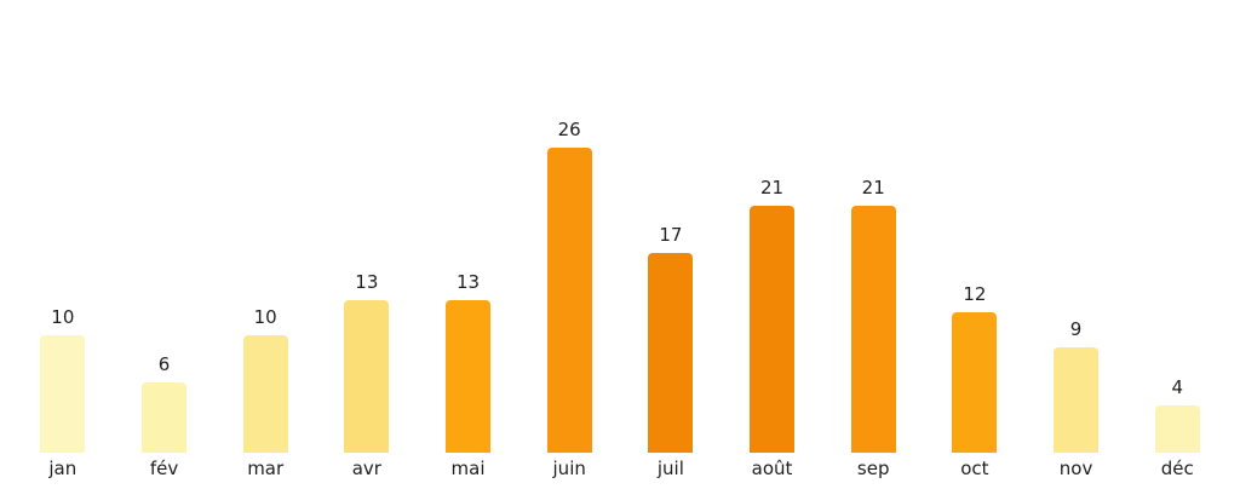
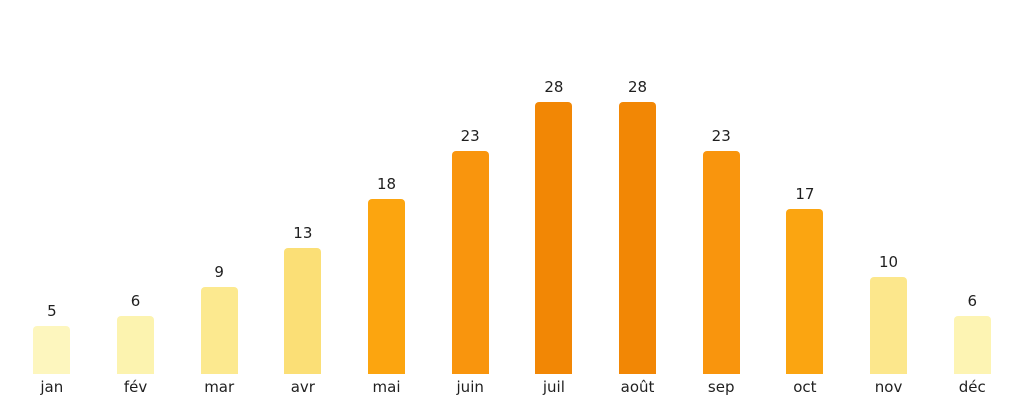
jan: 10 -> 5
mar: 10 -> 9
mai: 13 -> 18
juin: 26 -> 23
juil: 17 -> 28
août: 21 -> 28
sep: 21 -> 23
oct: 12 -> 17
nov: 9 -> 10
déc: 4 -> 6
